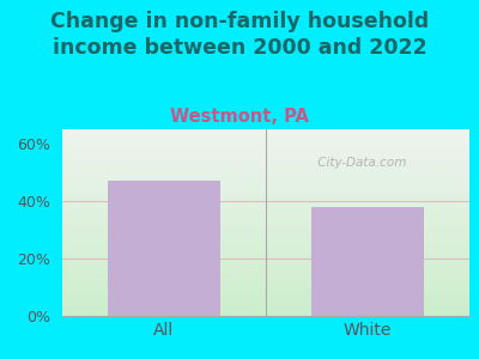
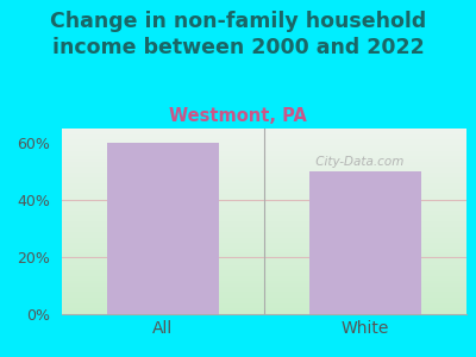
All: 47% -> 60%
White: 38% -> 50%
